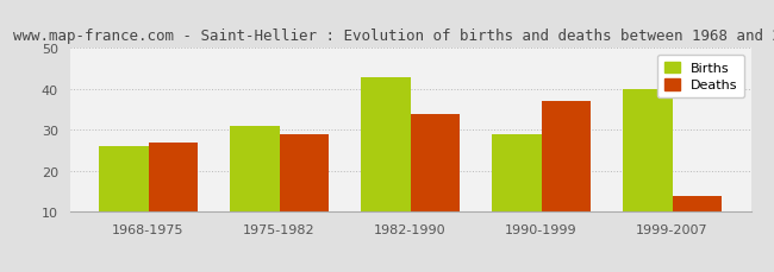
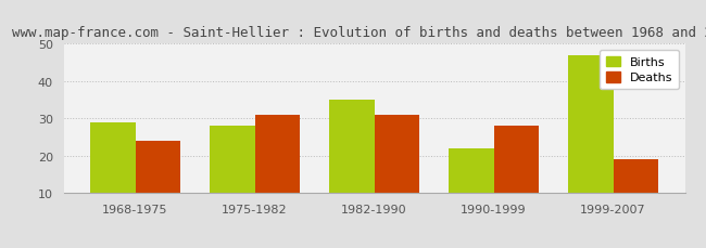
Births/1968-1975: 26 -> 29
Deaths/1968-1975: 27 -> 24
Births/1975-1982: 31 -> 28
Deaths/1975-1982: 29 -> 31
Births/1982-1990: 43 -> 35
Deaths/1982-1990: 34 -> 31
Births/1990-1999: 29 -> 22
Deaths/1990-1999: 37 -> 28
Births/1999-2007: 40 -> 47
Deaths/1999-2007: 14 -> 19
